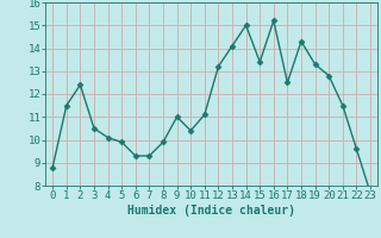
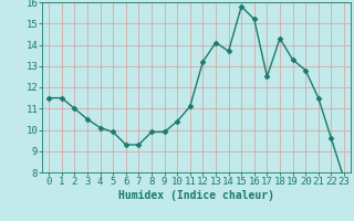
0: 8.8 -> 11.5
2: 12.4 -> 11.0
9: 11.0 -> 9.9
14: 15.0 -> 13.7
15: 13.4 -> 15.8
